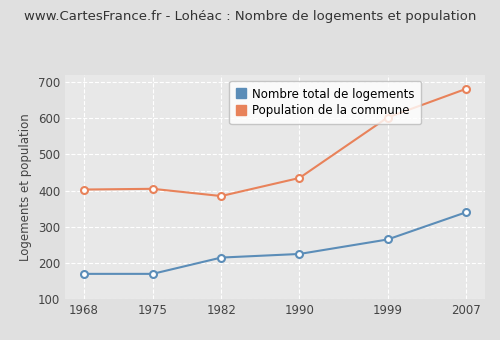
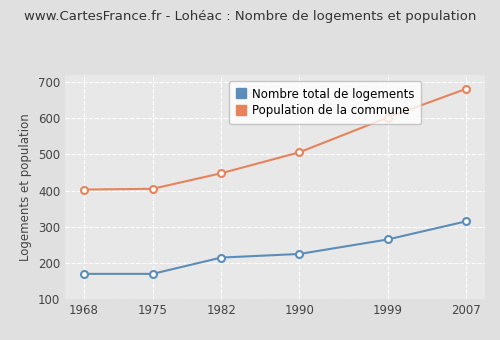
Population de la commune/1982: 385 -> 448
Population de la commune/1990: 435 -> 506
Nombre total de logements/2007: 340 -> 315
